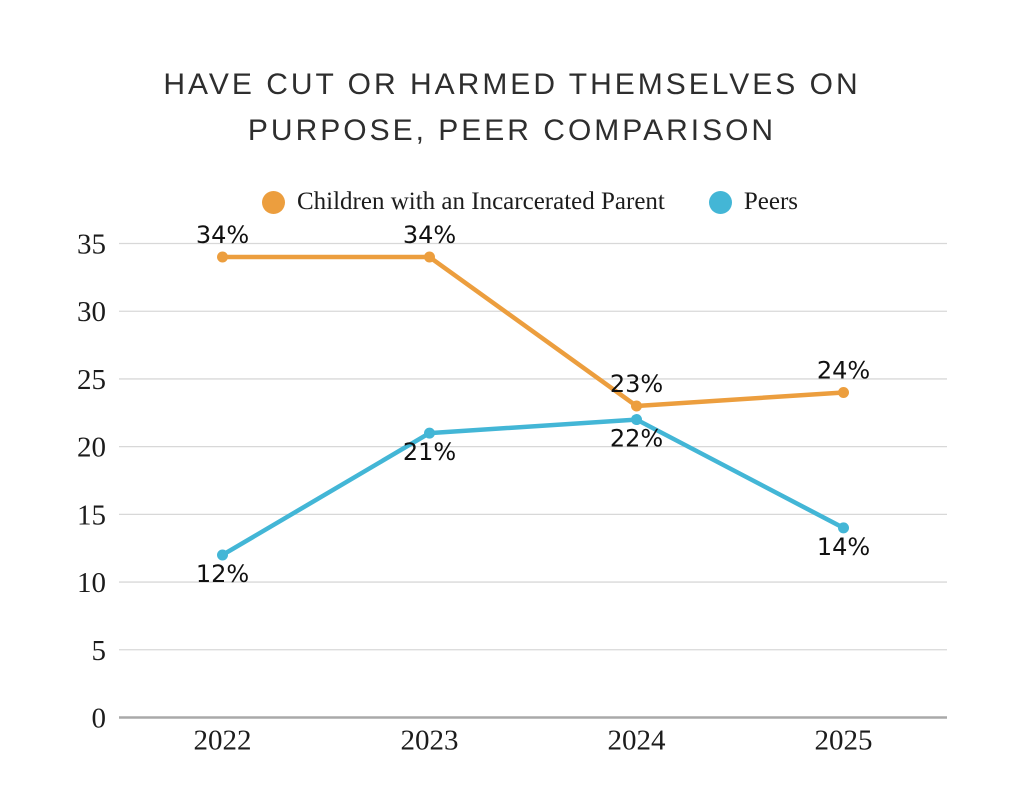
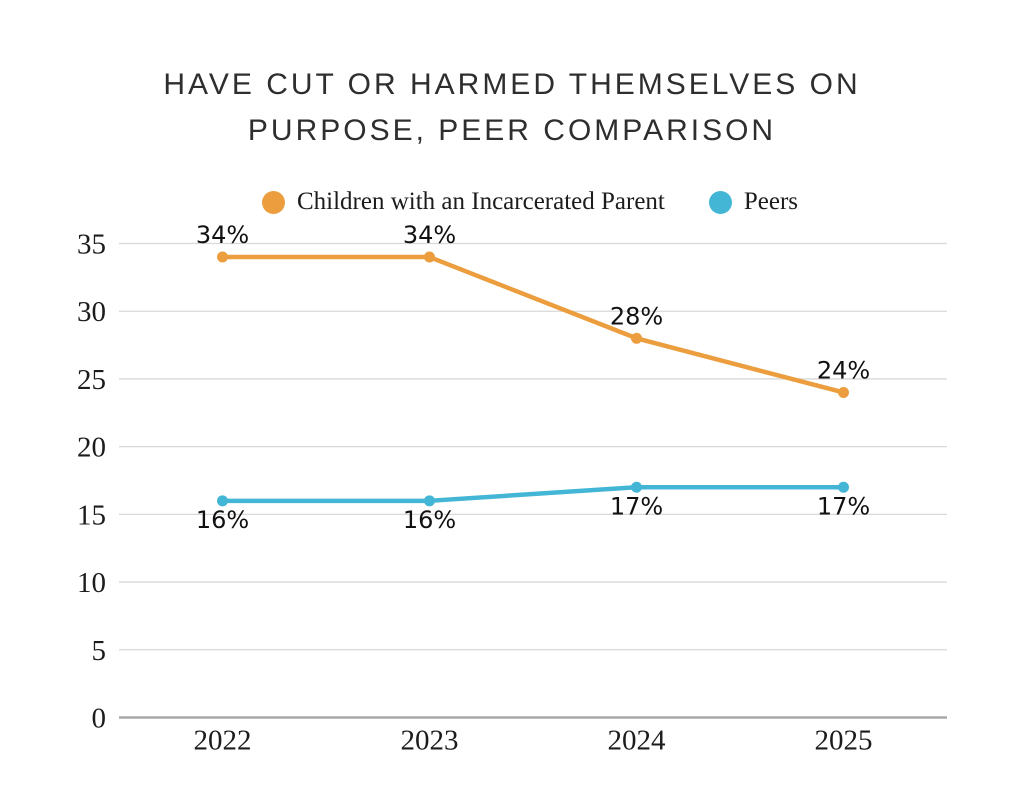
Peers/2022: 12% -> 16%
Peers/2023: 21% -> 16%
Children with an Incarcerated Parent/2024: 23% -> 28%
Peers/2024: 22% -> 17%
Peers/2025: 14% -> 17%
